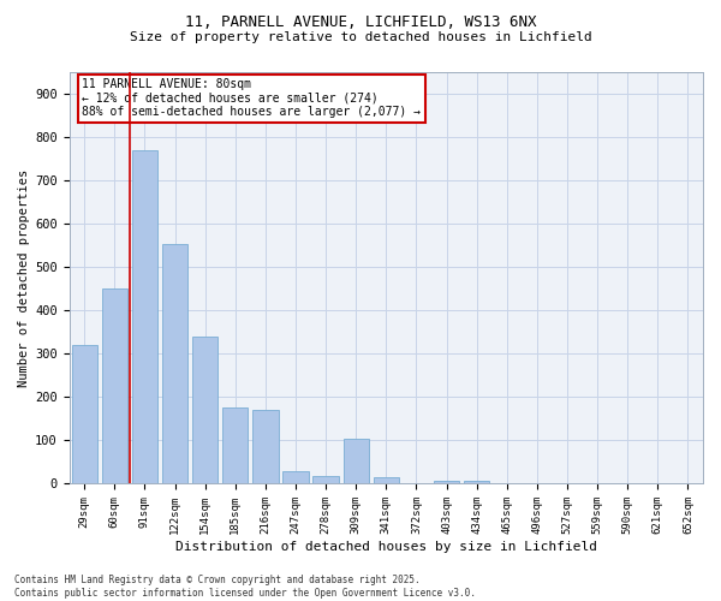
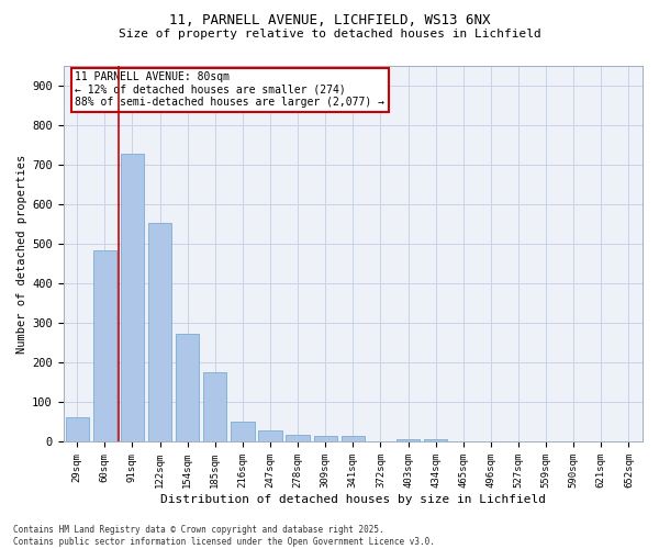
29sqm: 320 -> 62
60sqm: 450 -> 484
91sqm: 770 -> 728
154sqm: 340 -> 272
216sqm: 170 -> 50
309sqm: 105 -> 14
